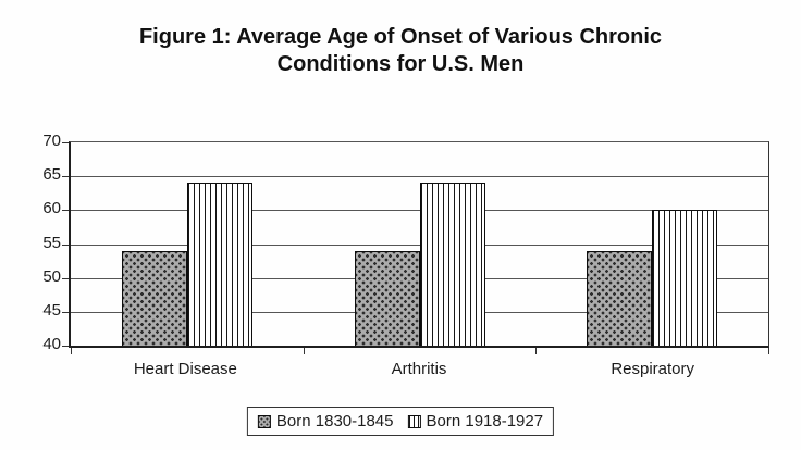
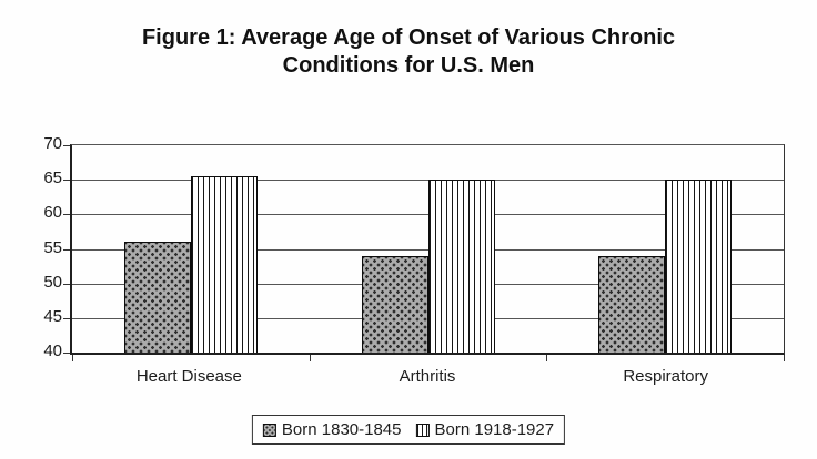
Born 1830-1845/Heart Disease: 54 -> 56
Born 1918-1927/Heart Disease: 64 -> 66
Born 1918-1927/Arthritis: 64 -> 65
Born 1918-1927/Respiratory: 60 -> 65
